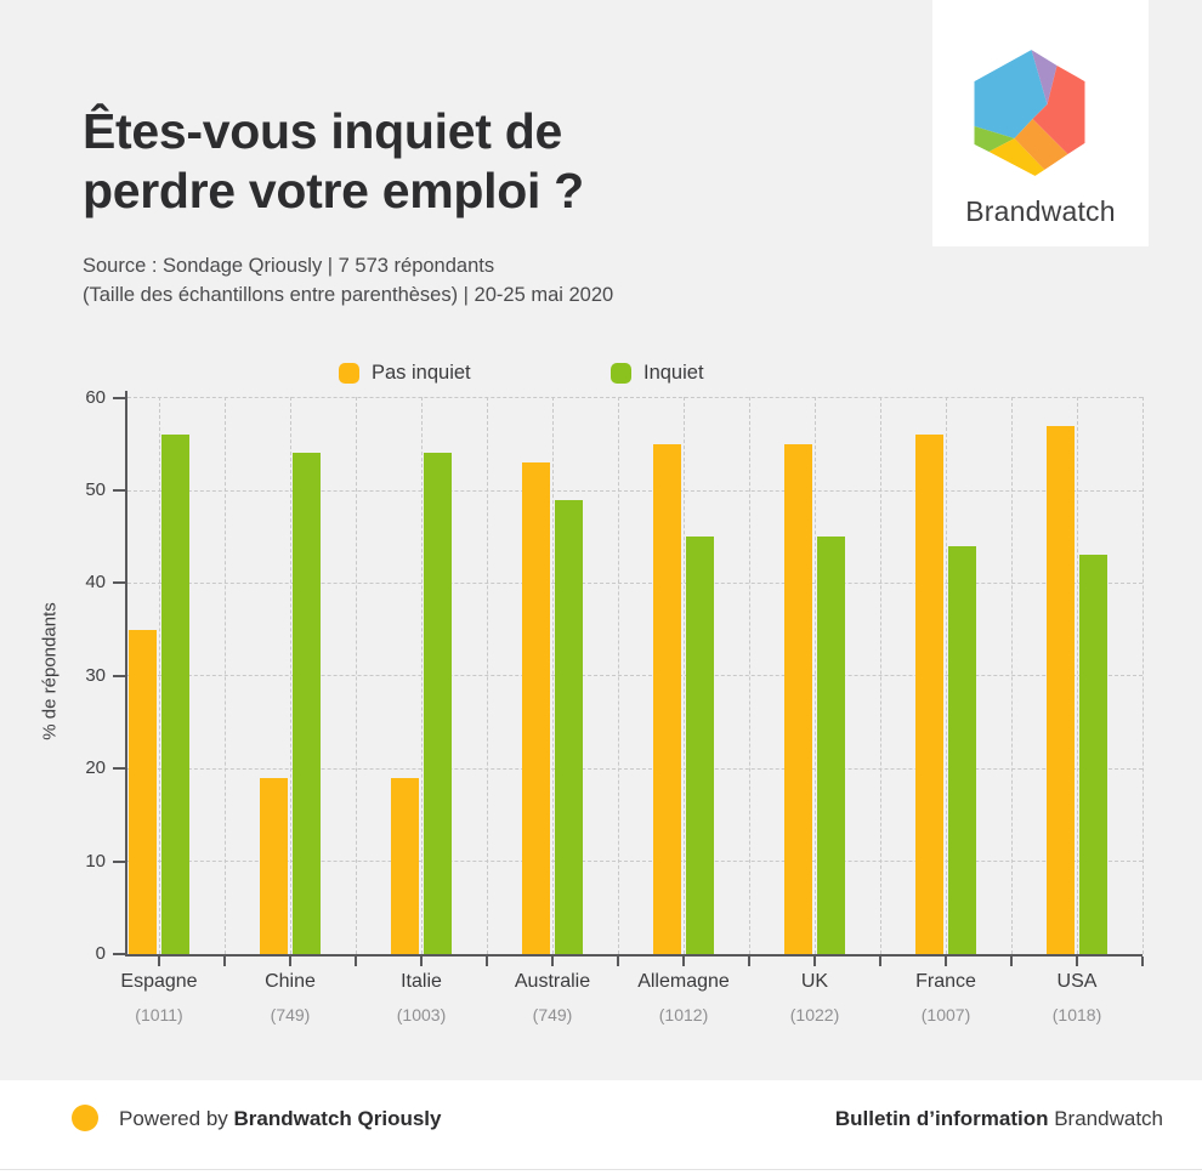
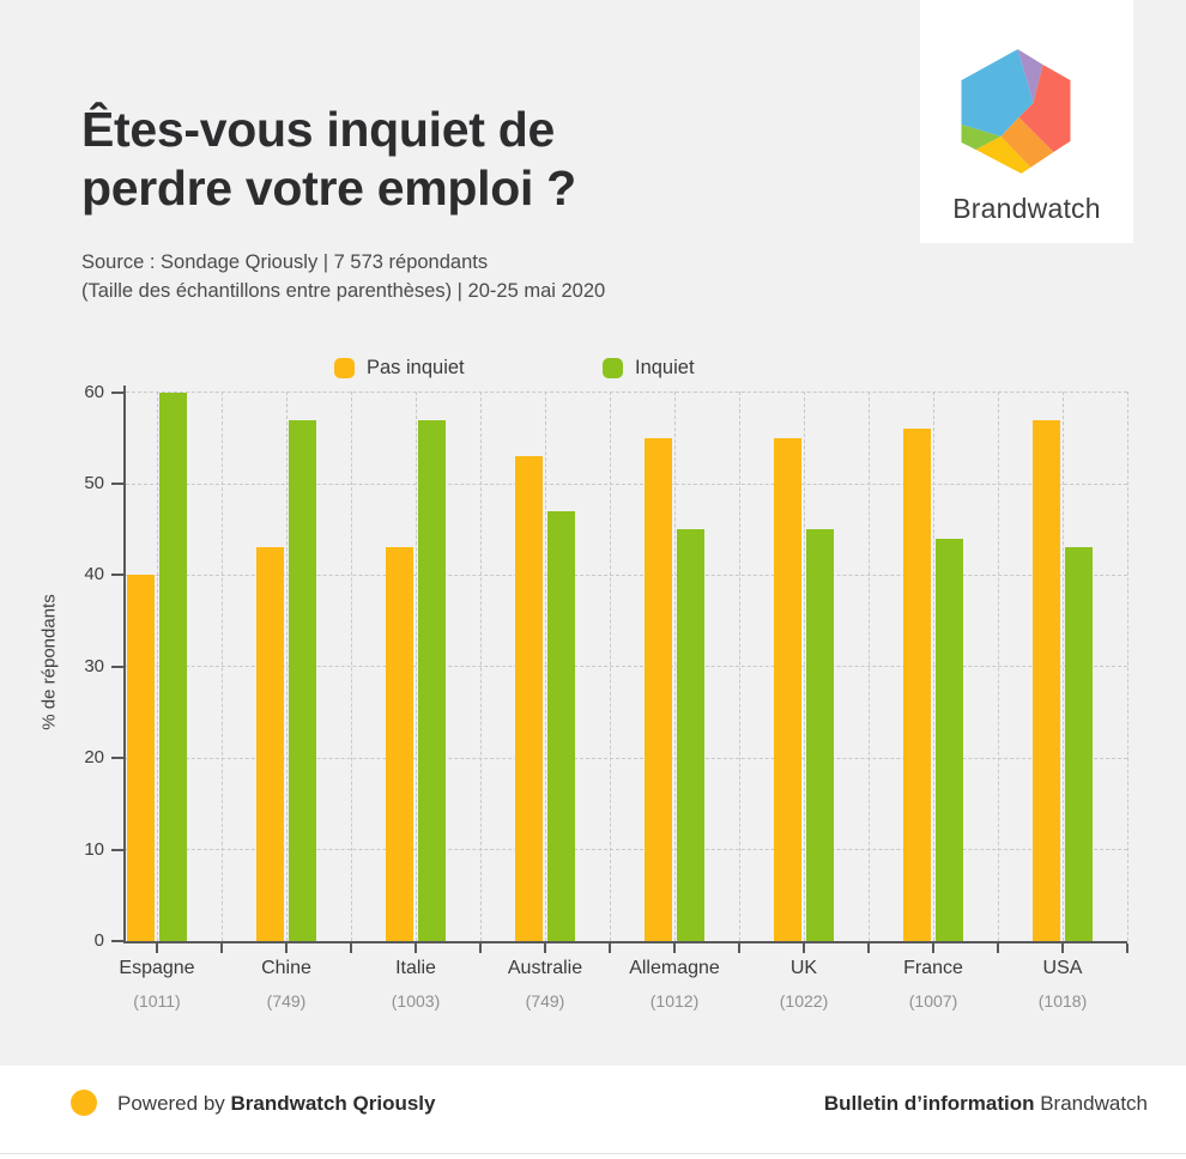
Pas inquiet/Espagne: 35 -> 40
Inquiet/Espagne: 56 -> 60
Pas inquiet/Chine: 19 -> 43
Inquiet/Chine: 54 -> 57
Pas inquiet/Italie: 19 -> 43
Inquiet/Italie: 54 -> 57
Inquiet/Australie: 49 -> 47
